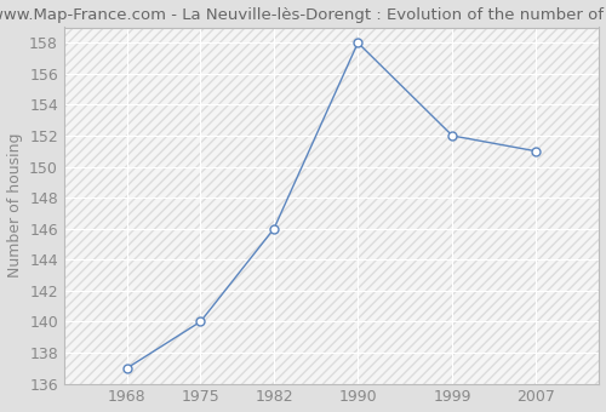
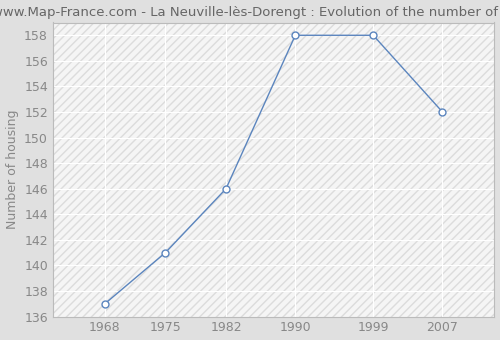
1975: 140 -> 141
1999: 152 -> 158
2007: 151 -> 152
